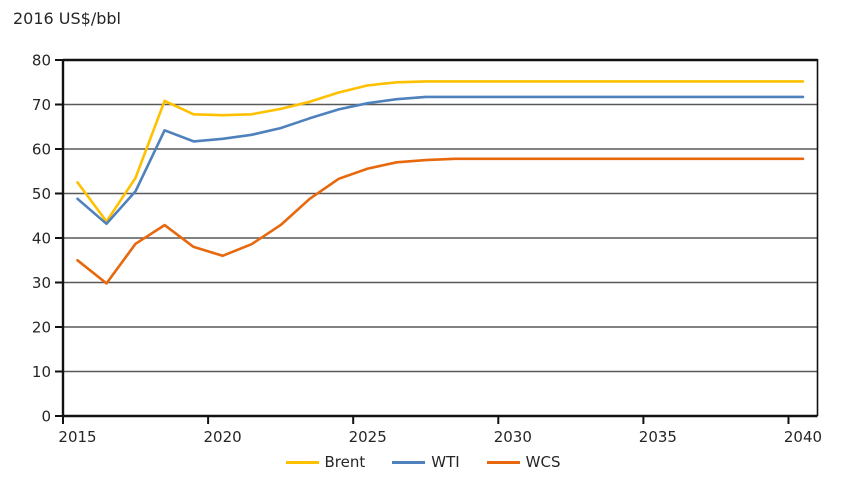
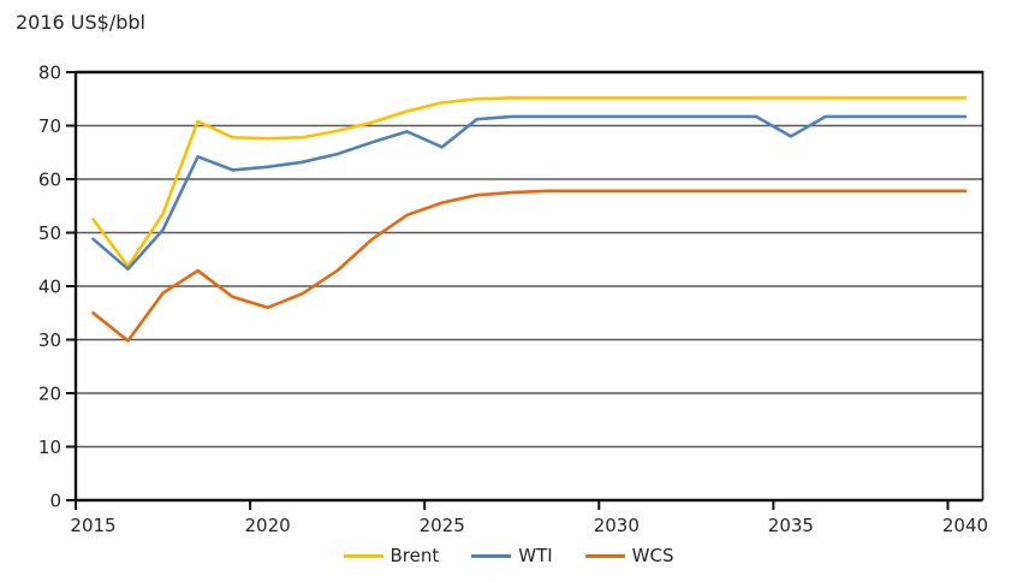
WTI/2025: 70 -> 66
WTI/2035: 72 -> 68
